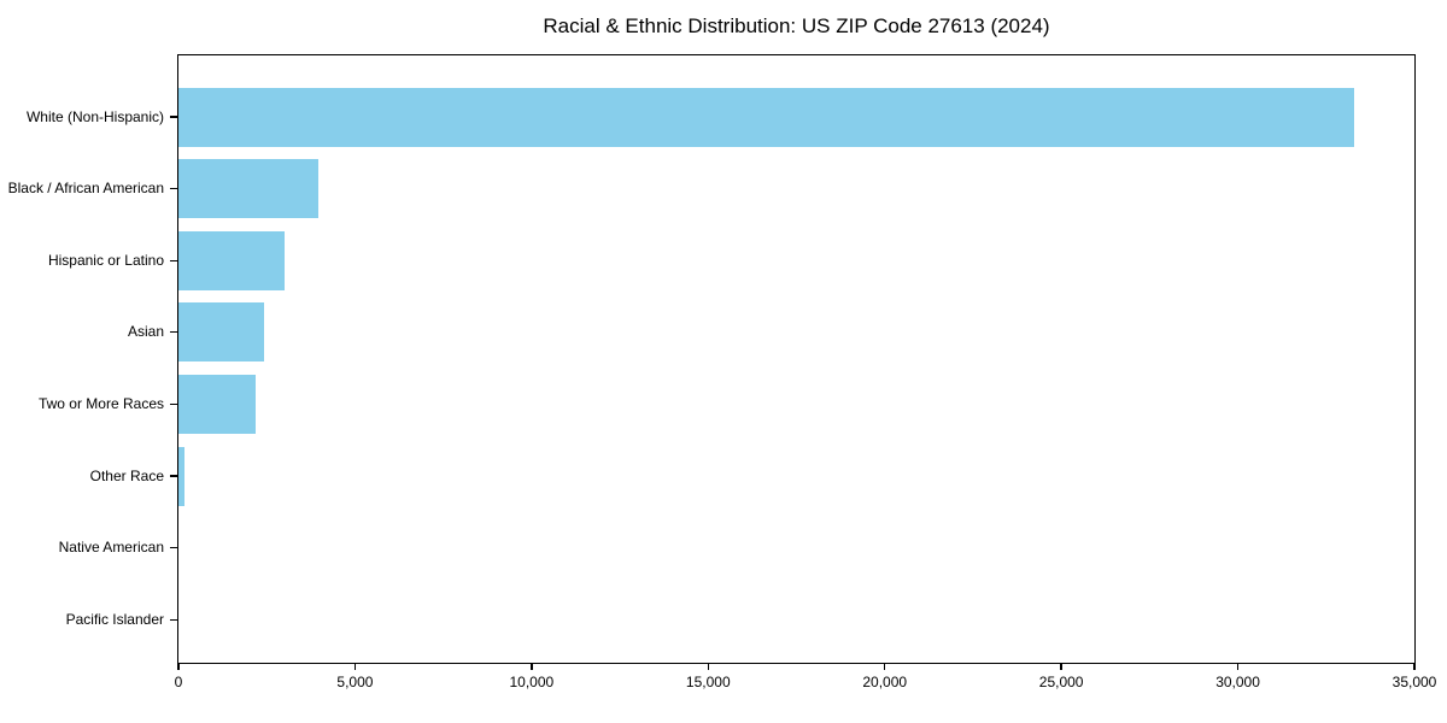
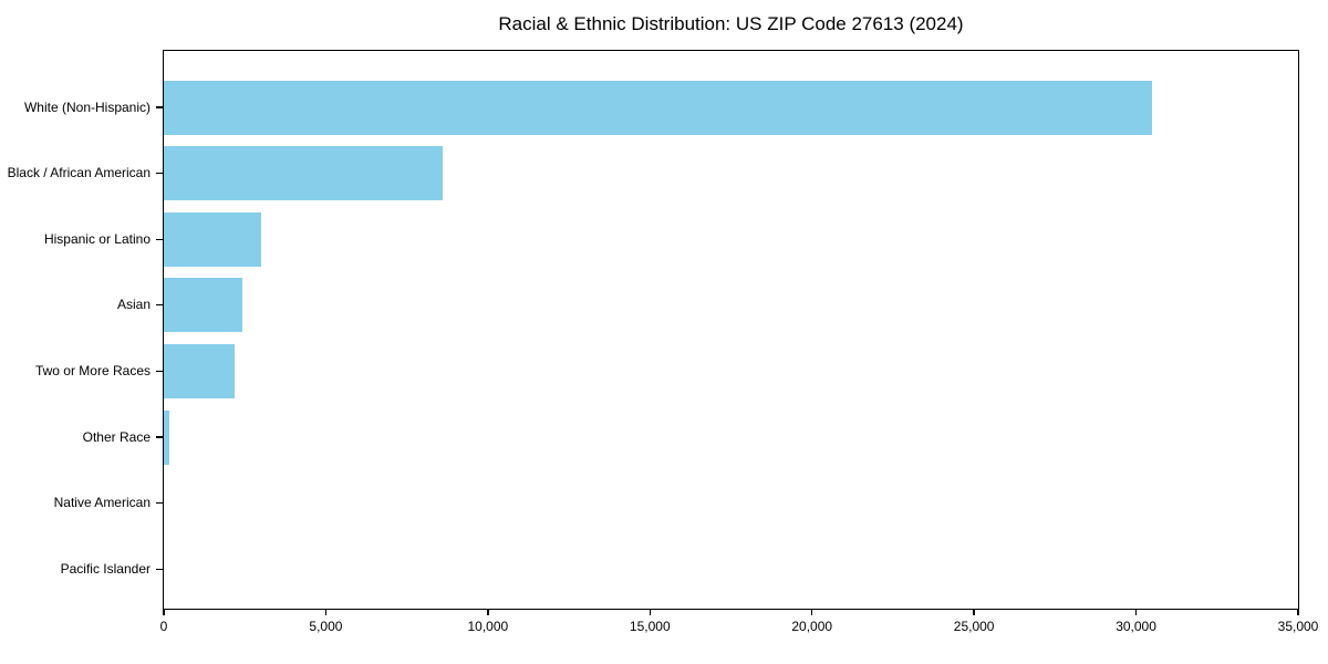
White (Non-Hispanic): 33300 -> 30500
Black / African American: 4000 -> 8600
